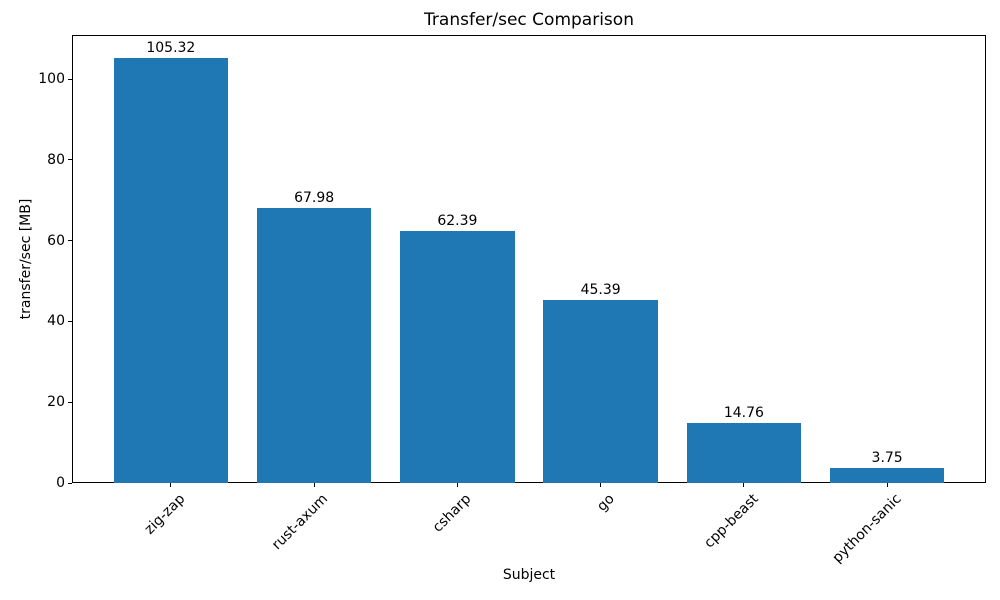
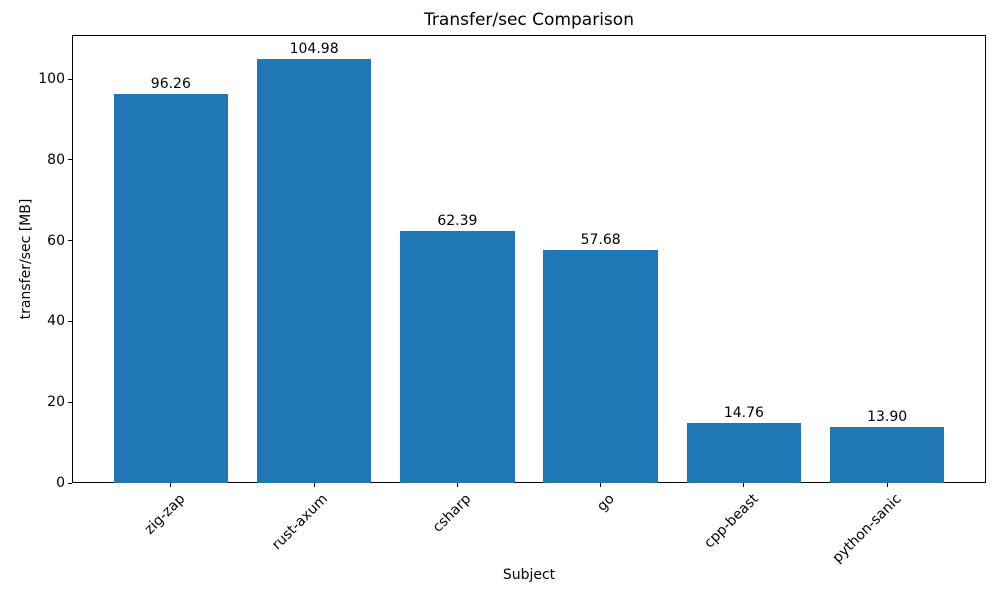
zig-zap: 105.32 -> 96.26
rust-axum: 67.98 -> 104.98
go: 45.39 -> 57.68
python-sanic: 3.75 -> 13.90
